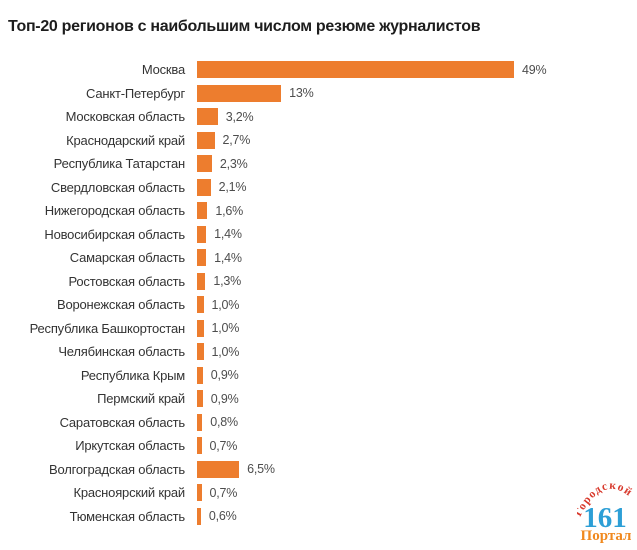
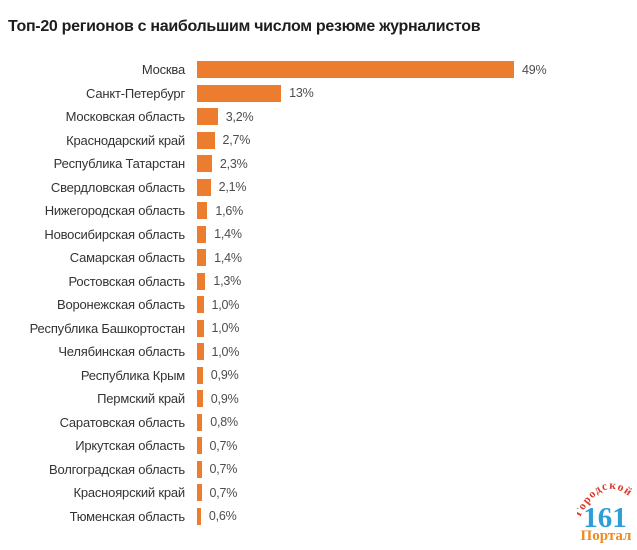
Волгоградская область: 6,5% -> 0,7%
